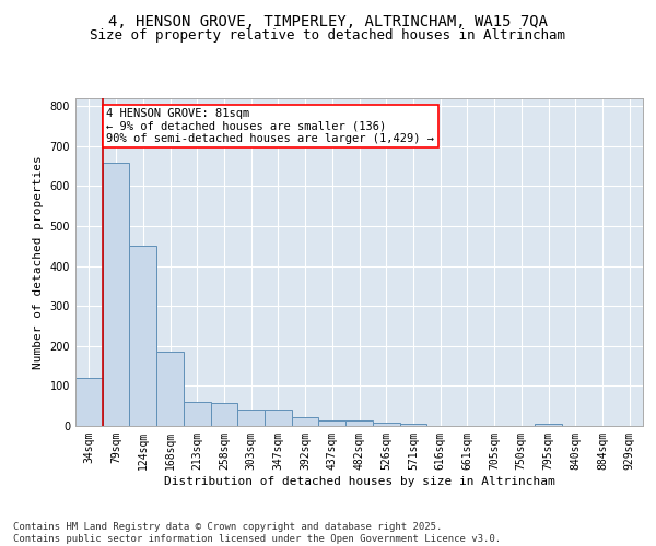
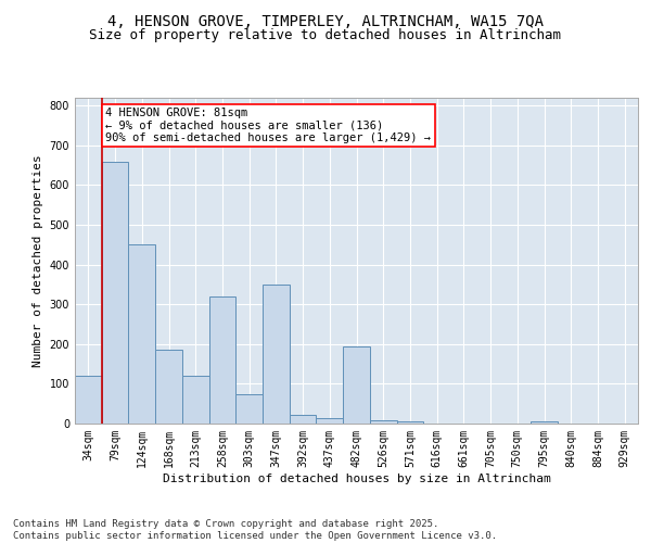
213sqm: 60 -> 120
258sqm: 58 -> 320
303sqm: 42 -> 75
347sqm: 42 -> 350
482sqm: 13 -> 195
